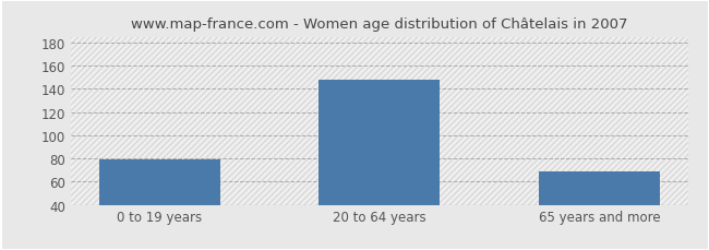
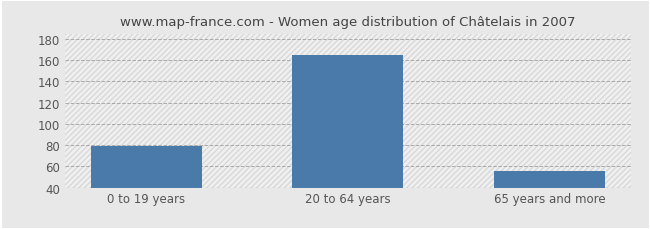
20 to 64 years: 148 -> 165
65 years and more: 69 -> 56
